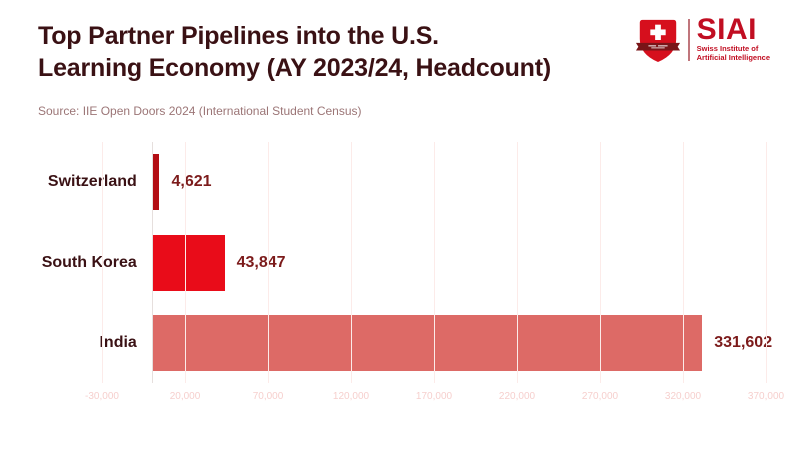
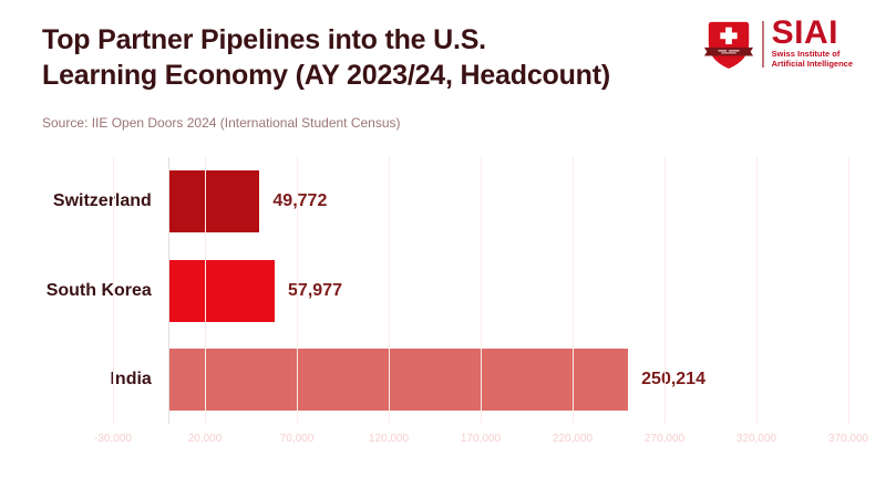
Switzerland: 4,621 -> 49,772
South Korea: 43,847 -> 57,977
India: 331,602 -> 250,214
